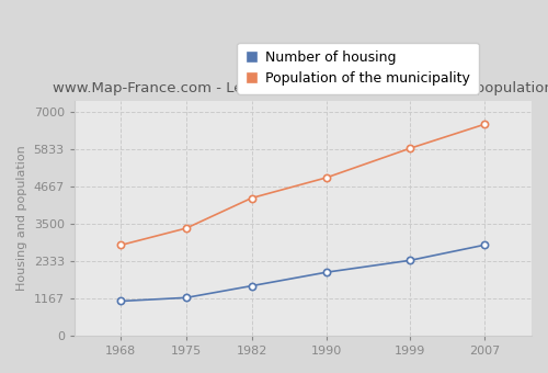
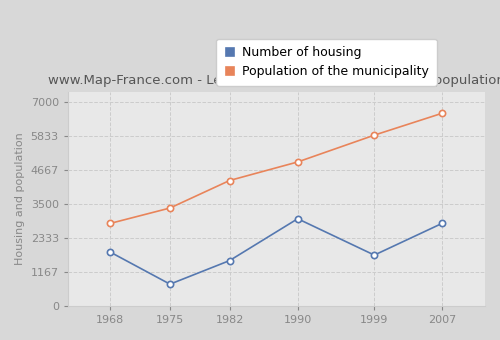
Number of housing/1968: 1080 -> 1850
Number of housing/1975: 1190 -> 750
Number of housing/1990: 1990 -> 3000
Number of housing/1999: 2360 -> 1750
